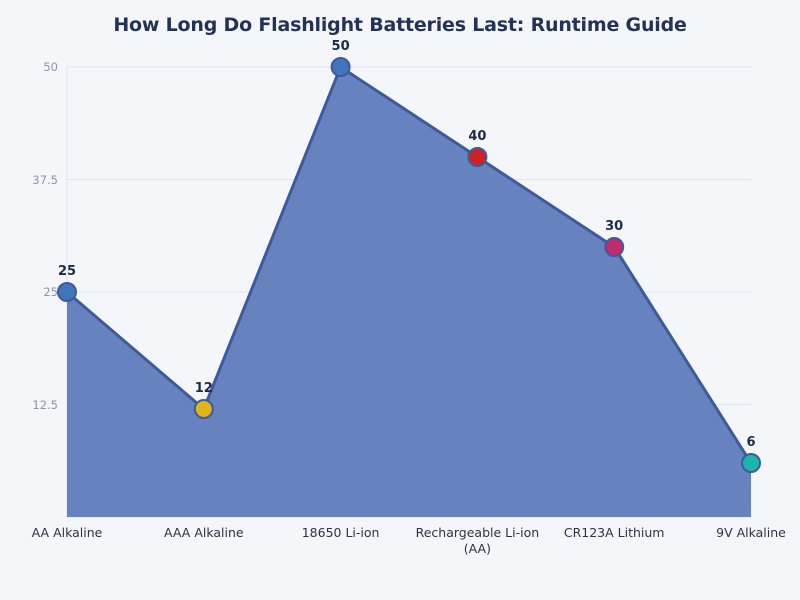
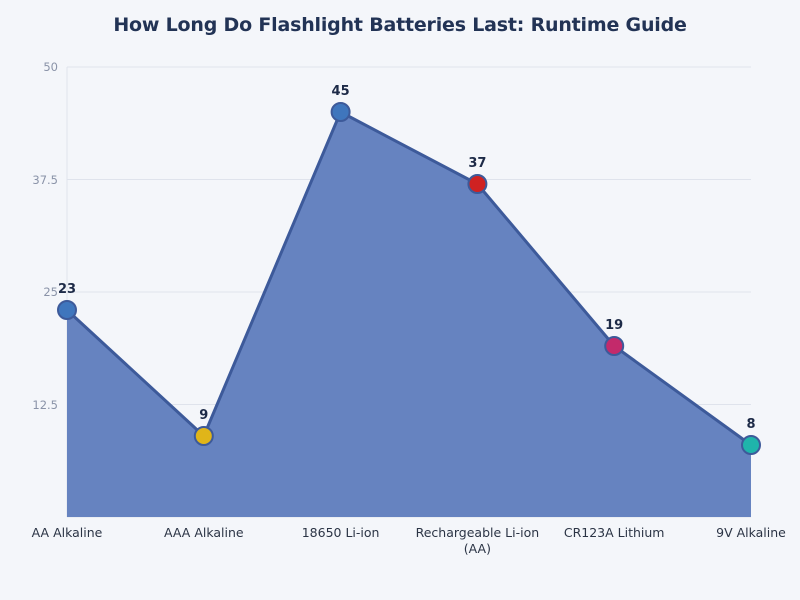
AA Alkaline: 25 -> 23
AAA Alkaline: 12 -> 9
18650 Li-ion: 50 -> 45
Rechargeable Li-ion (AA): 40 -> 37
CR123A Lithium: 30 -> 19
9V Alkaline: 6 -> 8
